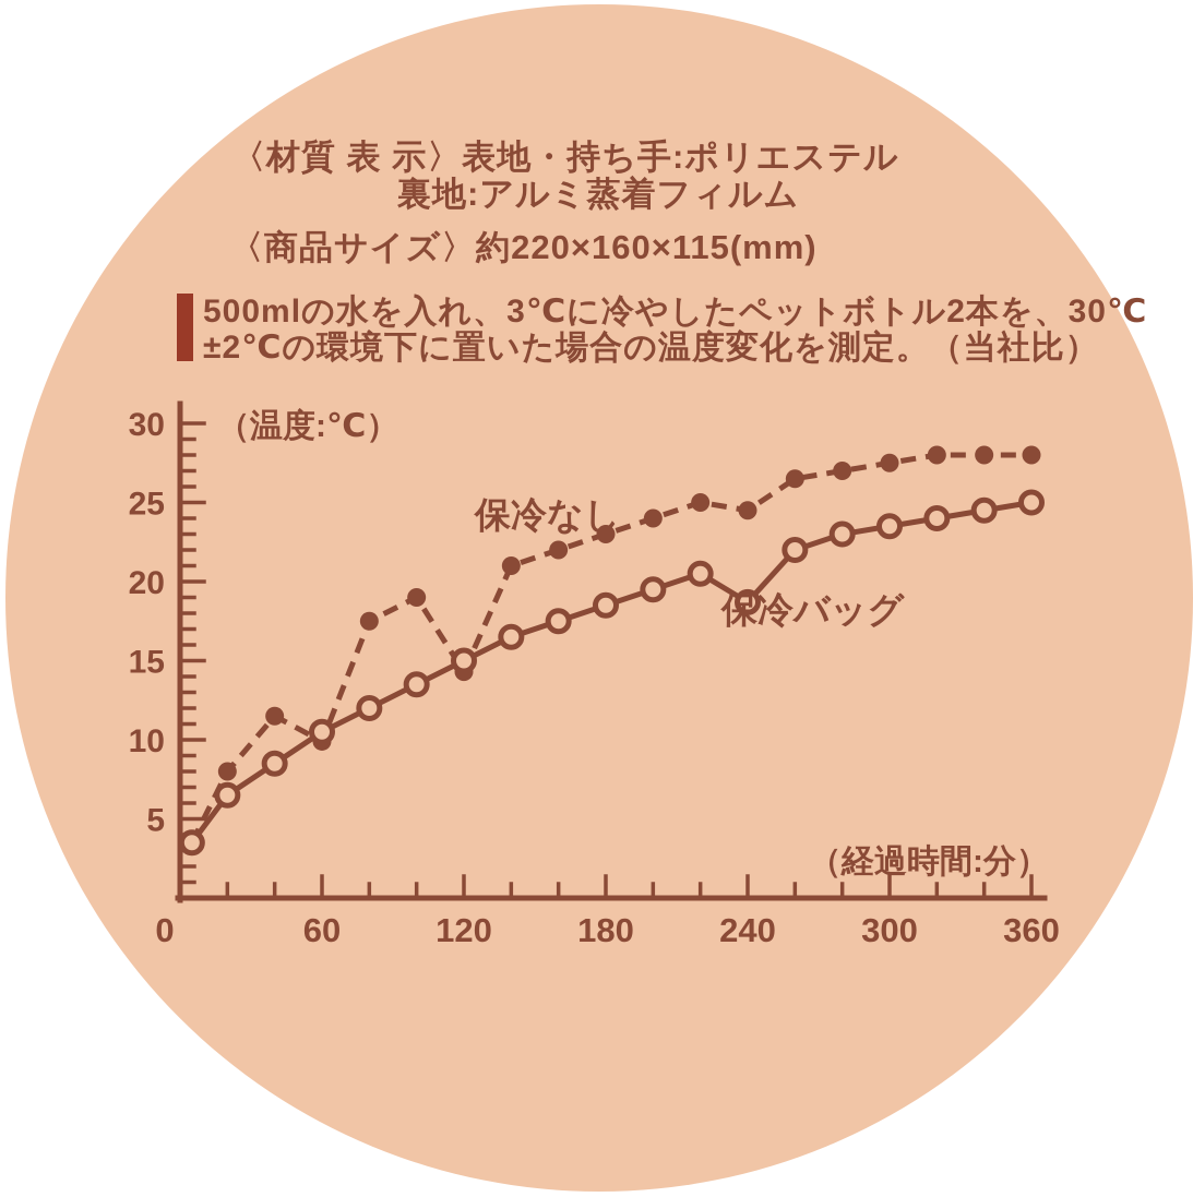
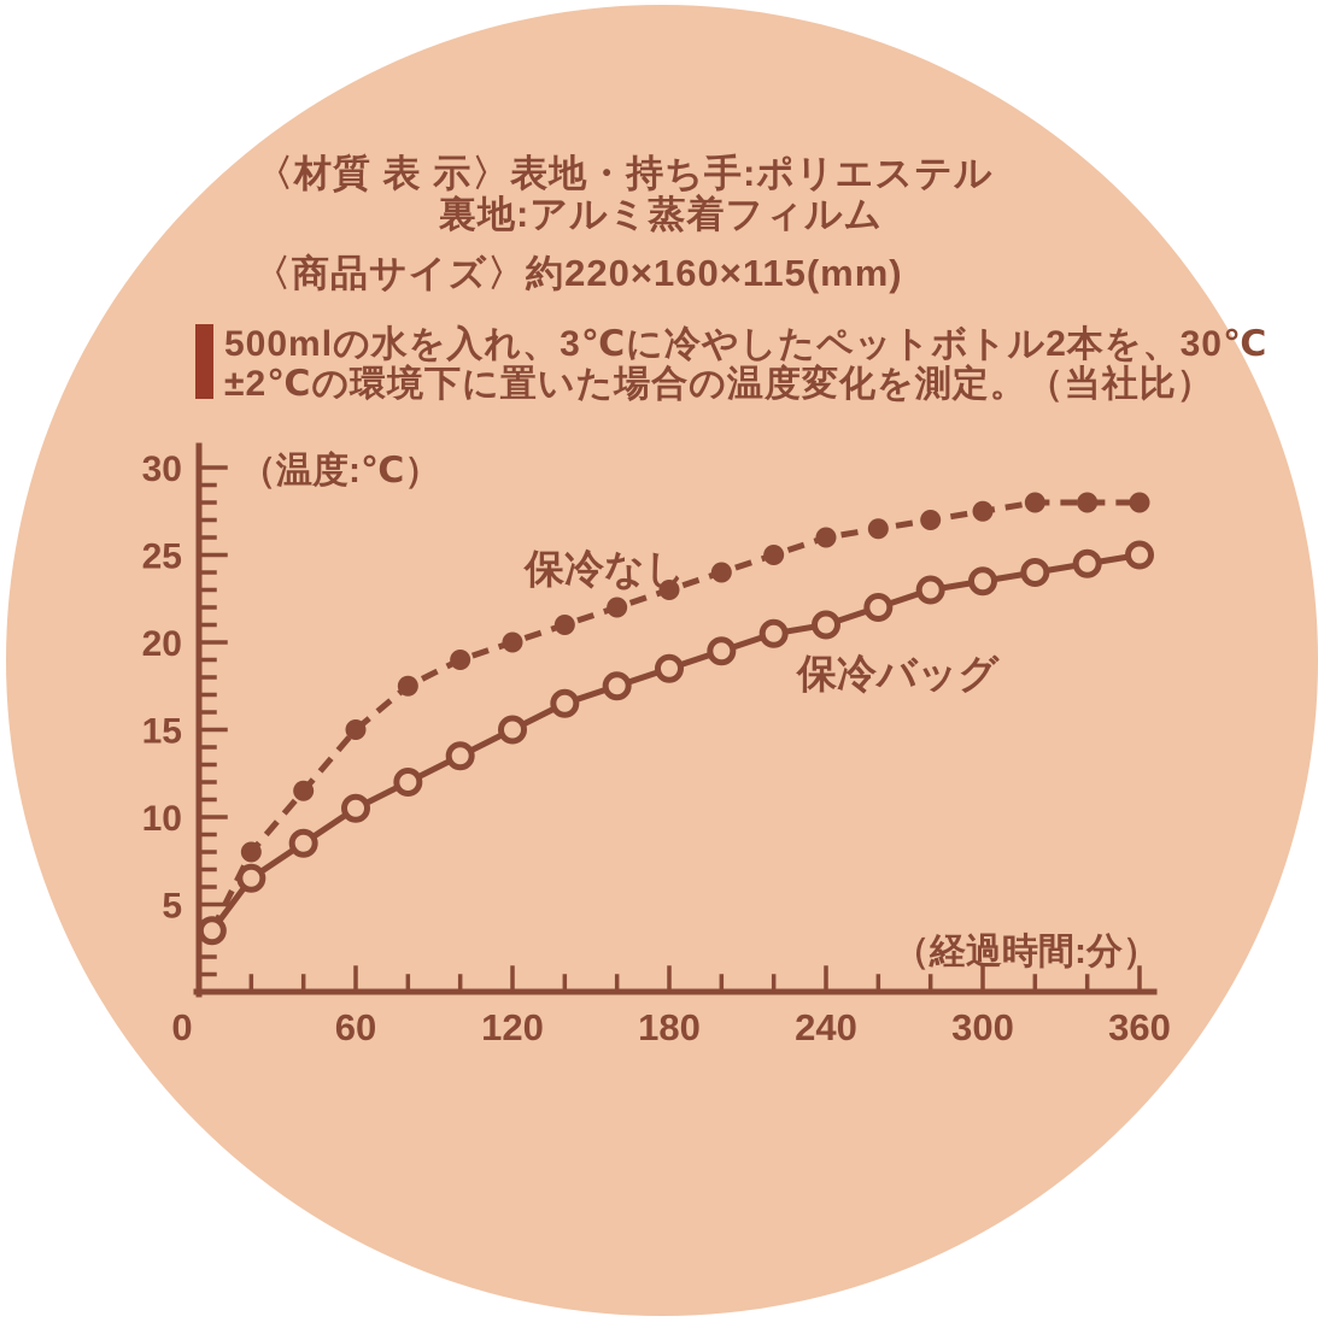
保冷なし/60: 9.9 -> 15.0
保冷なし/120: 14.3 -> 20.0
保冷なし/240: 24.5 -> 26.0
保冷バッグ/240: 18.7 -> 21.0
